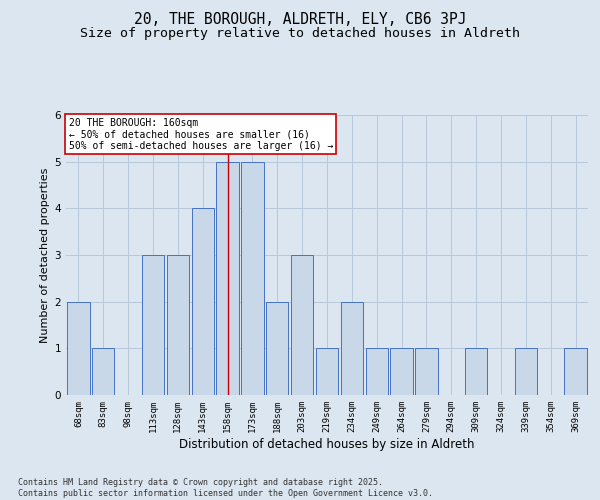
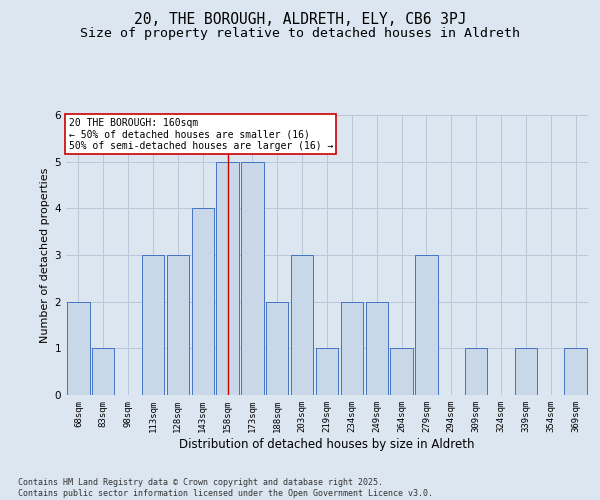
249sqm: 1 -> 2
279sqm: 1 -> 3
